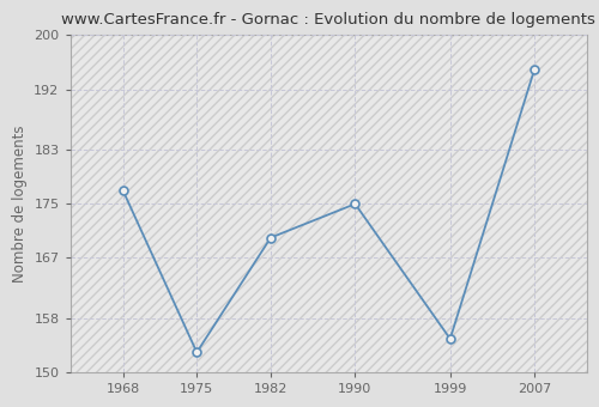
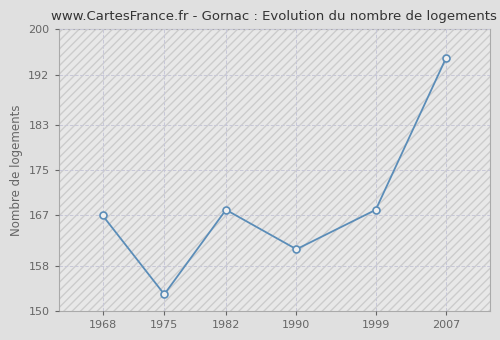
1968: 177 -> 167
1982: 170 -> 168
1990: 175 -> 161
1999: 155 -> 168
